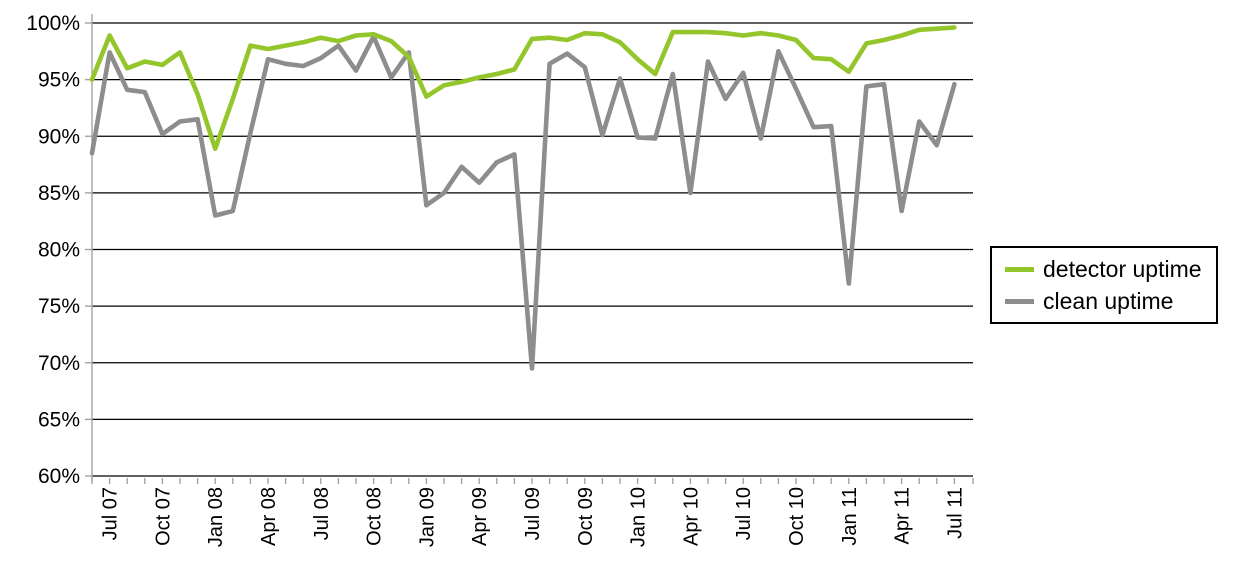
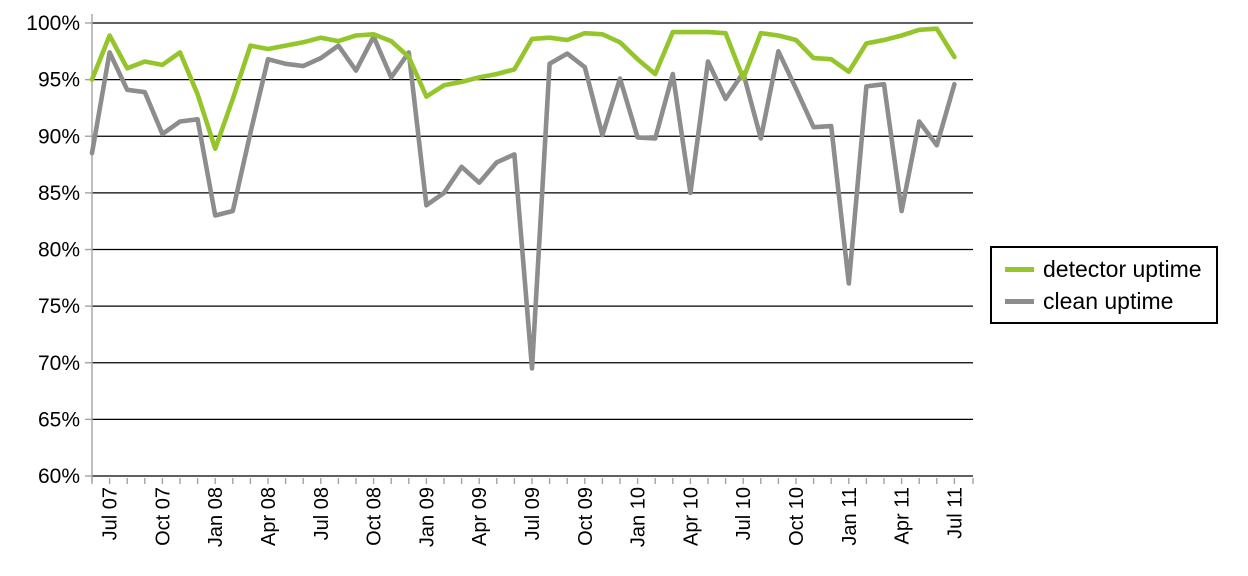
detector uptime/Jul 10: 98.9% -> 95.1%
detector uptime/Jul 11: 99.6% -> 97.0%
